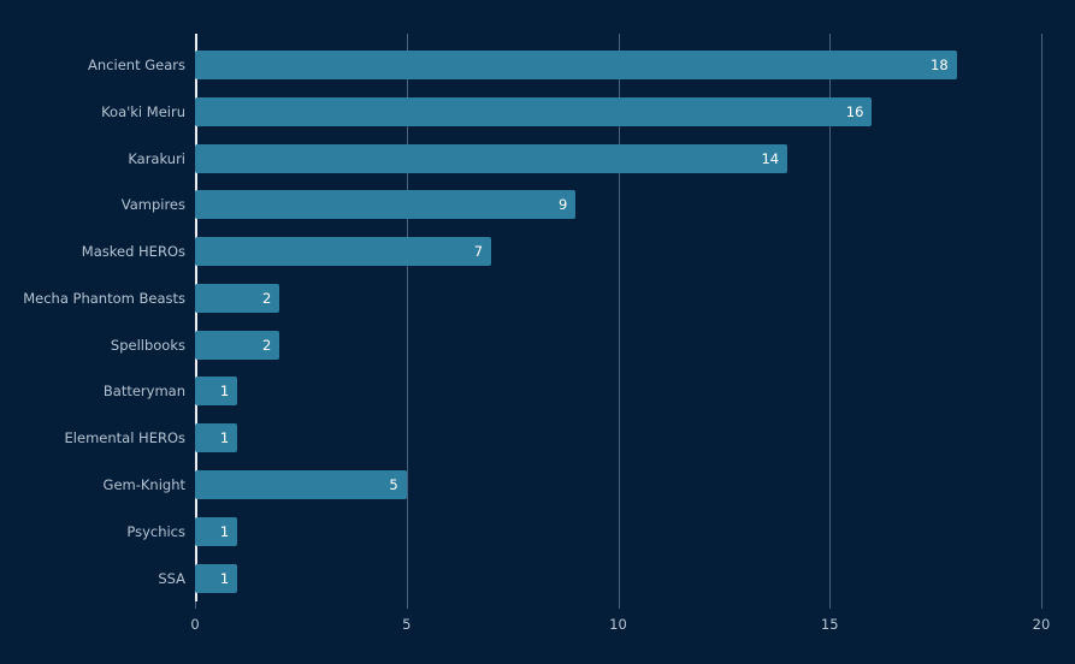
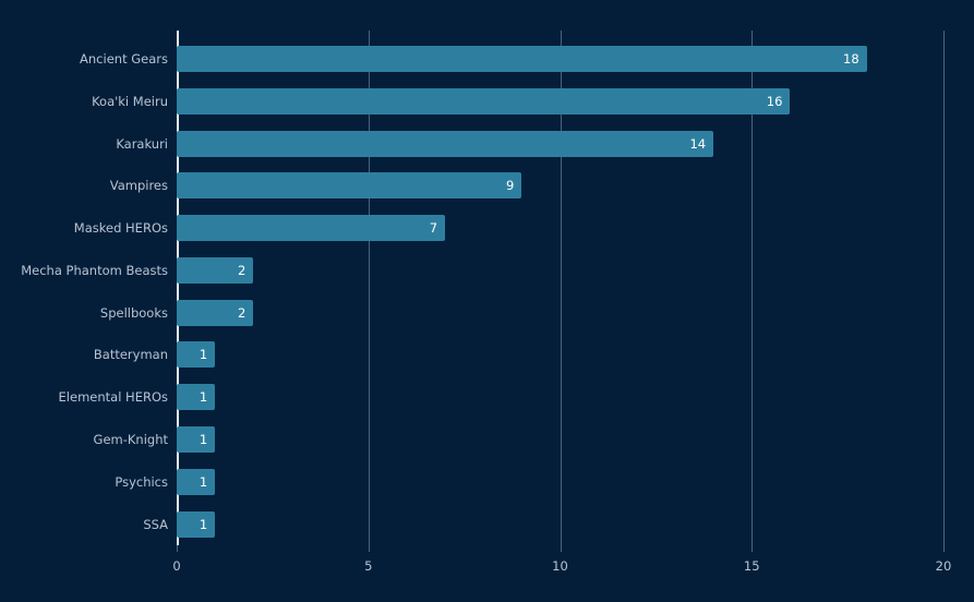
Gem-Knight: 5 -> 1
